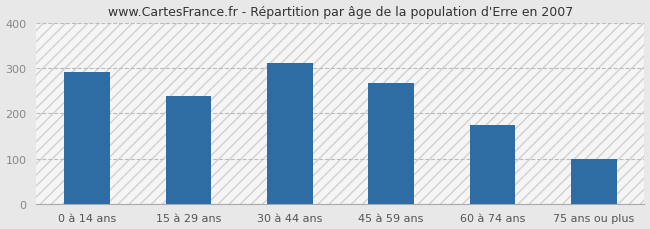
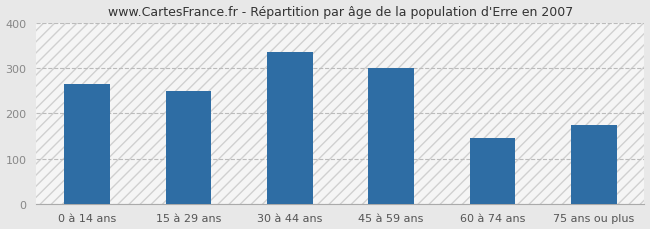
0 à 14 ans: 292 -> 265
15 à 29 ans: 238 -> 250
30 à 44 ans: 312 -> 335
45 à 59 ans: 268 -> 300
60 à 74 ans: 175 -> 145
75 ans ou plus: 98 -> 175
